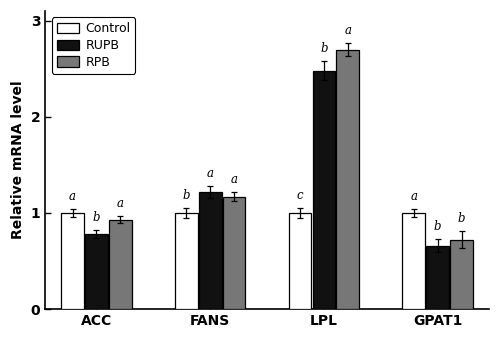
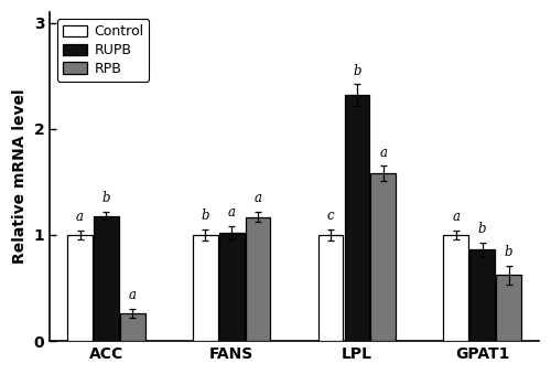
RUPB/ACC: 0.78 -> 1.18
RPB/ACC: 0.93 -> 0.26
RUPB/FANS: 1.22 -> 1.02
RUPB/LPL: 2.48 -> 2.32
RPB/LPL: 2.70 -> 1.58
RUPB/GPAT1: 0.66 -> 0.86
RPB/GPAT1: 0.72 -> 0.62
